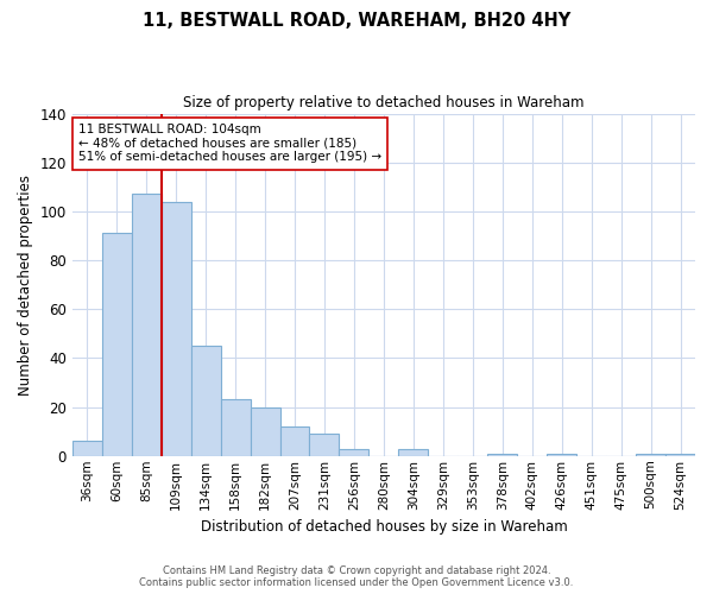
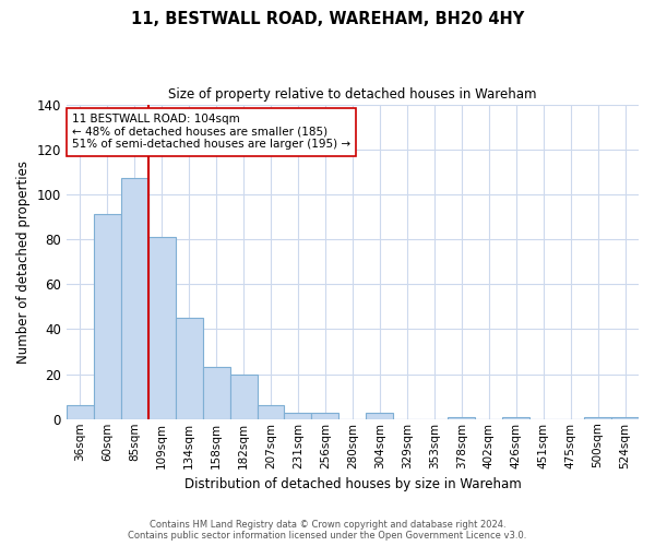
109sqm: 104 -> 81
207sqm: 12 -> 6
231sqm: 9 -> 3
